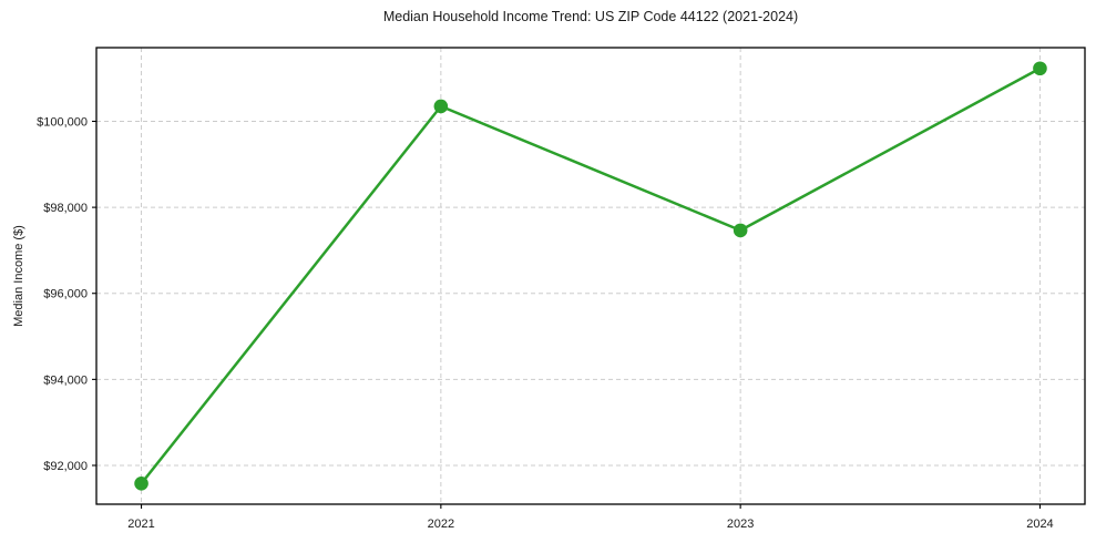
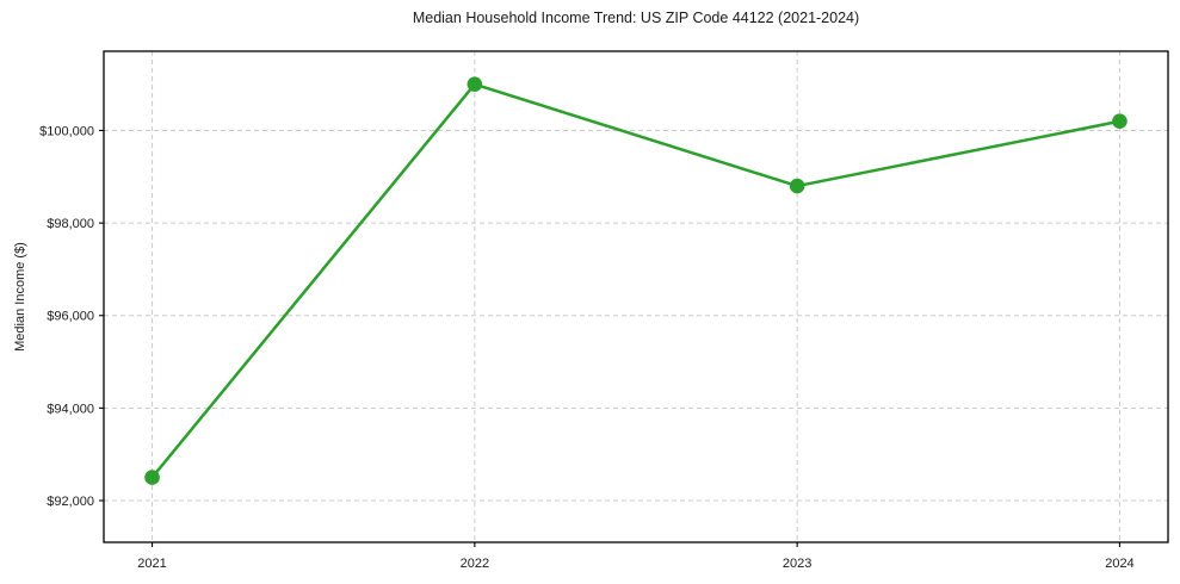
2021: $91600 -> $92500
2022: $100400 -> $101000
2023: $97500 -> $98800
2024: $101200 -> $100200
